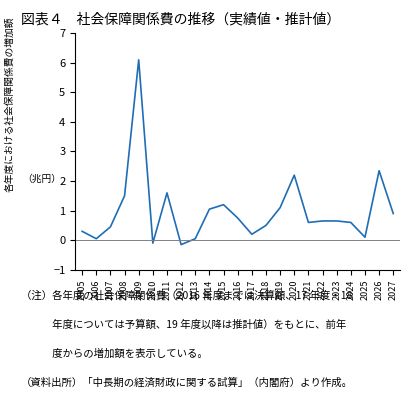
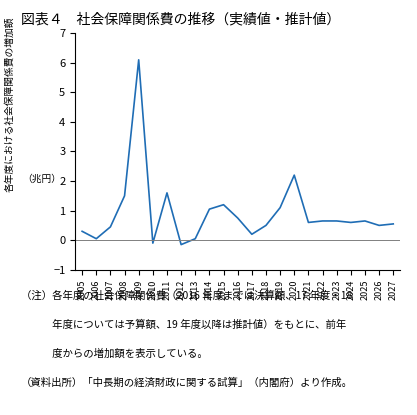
2025: 0.10 -> 0.65
2026: 2.35 -> 0.50
2027: 0.90 -> 0.55
